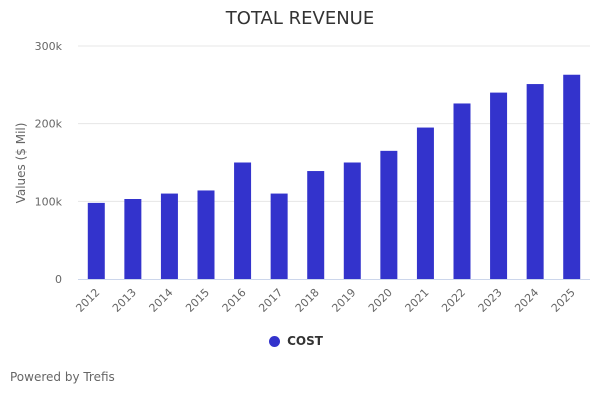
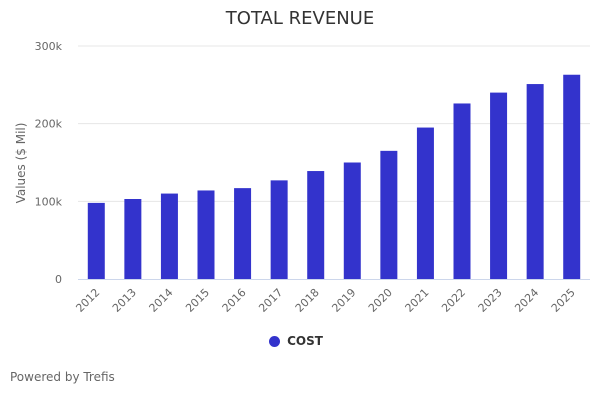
2016: 150k -> 120k
2017: 110k -> 130k
